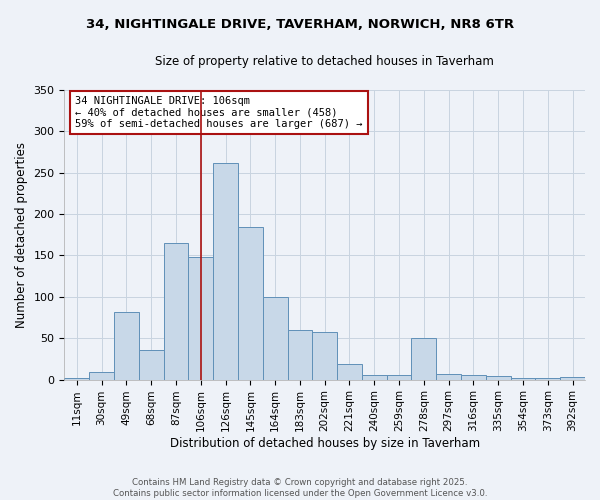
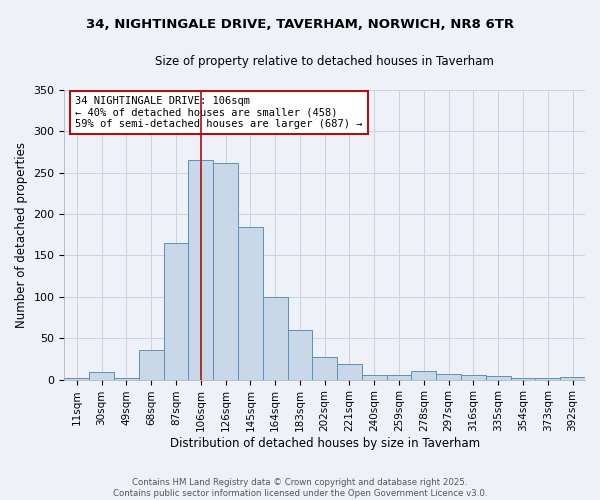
49sqm: 82 -> 2
106sqm: 148 -> 265
202sqm: 58 -> 27
278sqm: 50 -> 10
